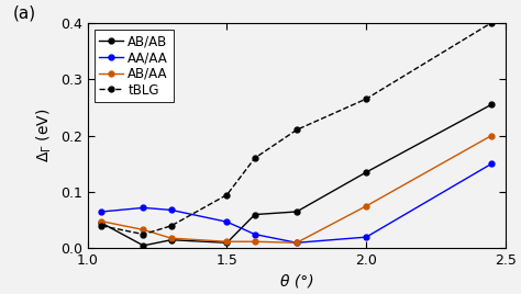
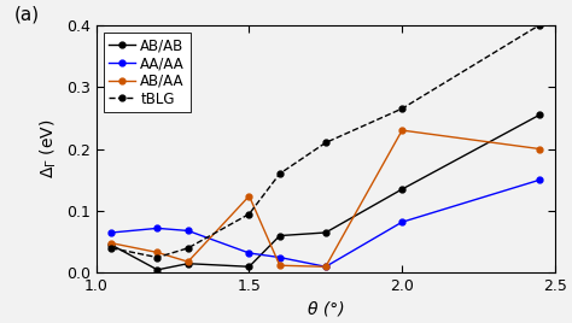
AA/AA/1.5: 0.047 -> 0.032
AB/AA/1.5: 0.012 -> 0.124
AA/AA/2.0: 0.020 -> 0.082
AB/AA/2.0: 0.075 -> 0.230
